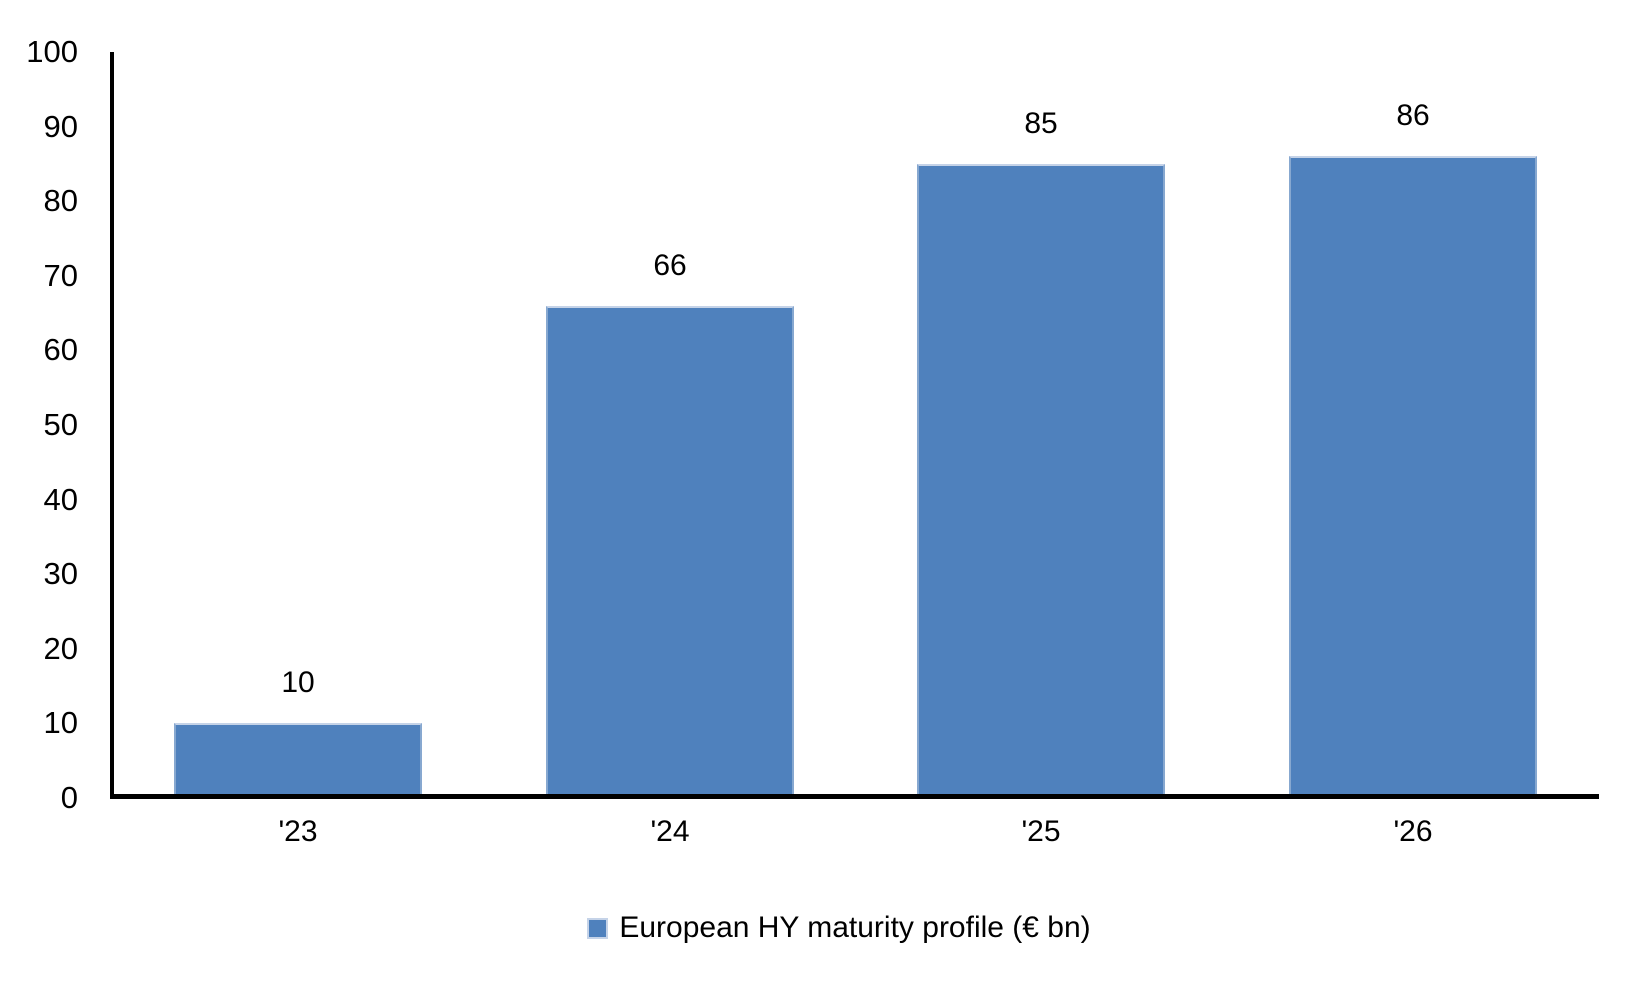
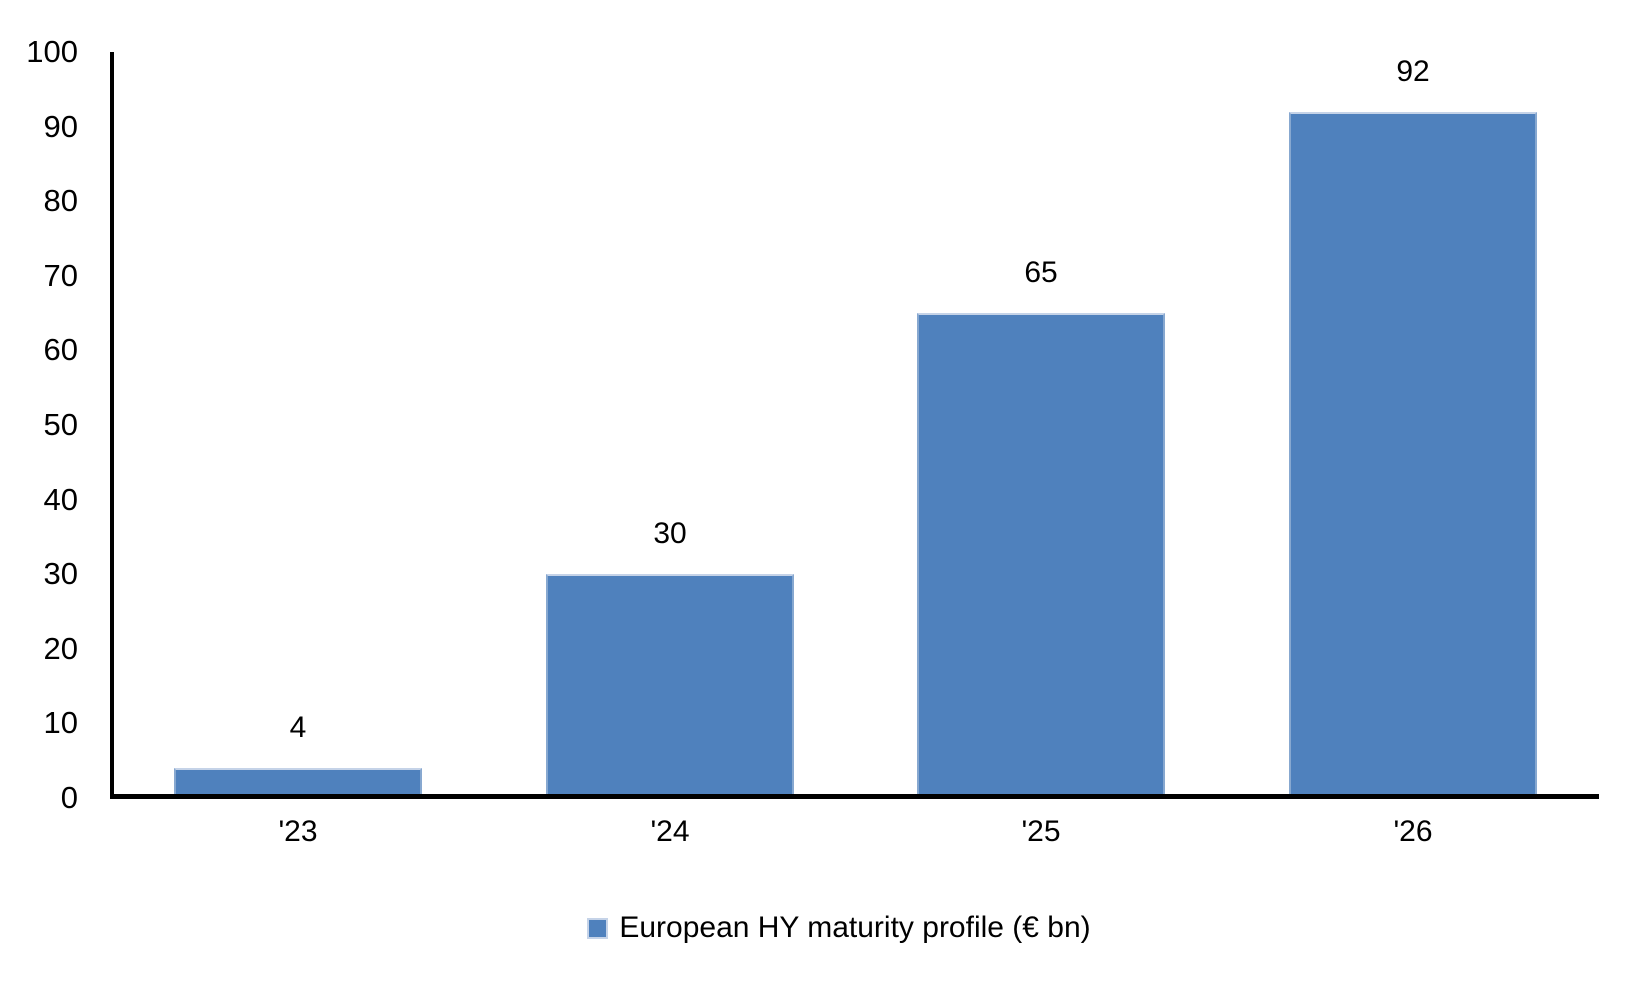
'23: 10 -> 4
'24: 66 -> 30
'25: 85 -> 65
'26: 86 -> 92
